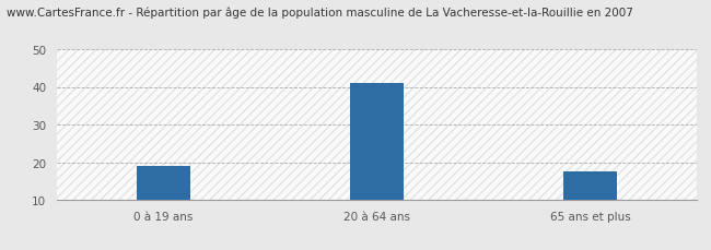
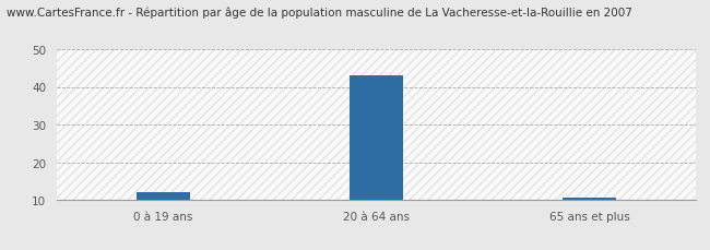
0 à 19 ans: 19.0 -> 12.0
20 à 64 ans: 41.0 -> 43.0
65 ans et plus: 17.5 -> 10.5
